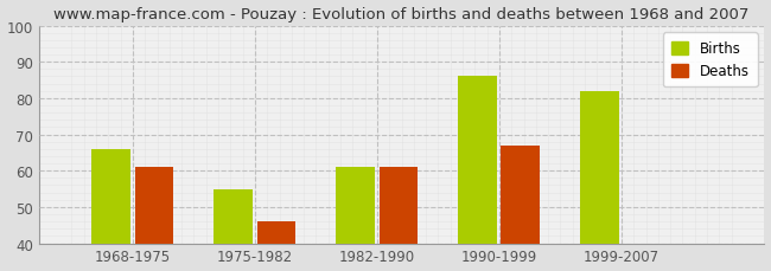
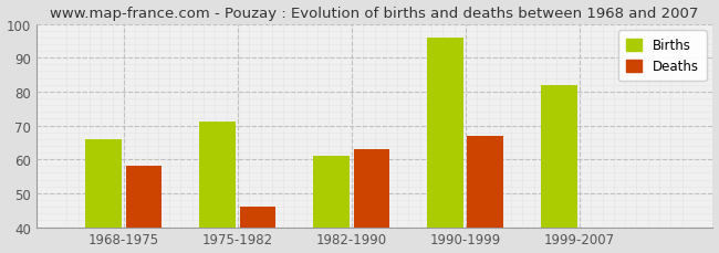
Deaths/1968-1975: 61 -> 58
Births/1975-1982: 55 -> 71
Deaths/1982-1990: 61 -> 63
Births/1990-1999: 86 -> 96
